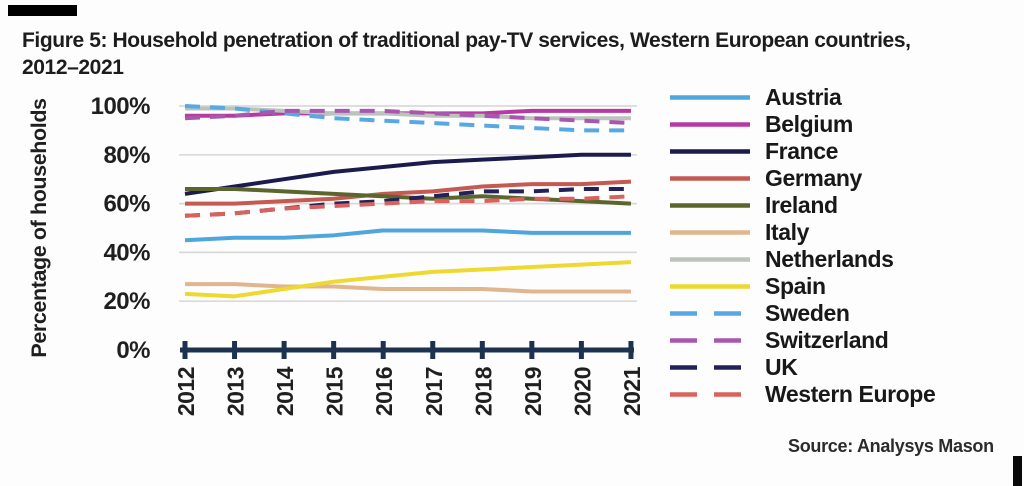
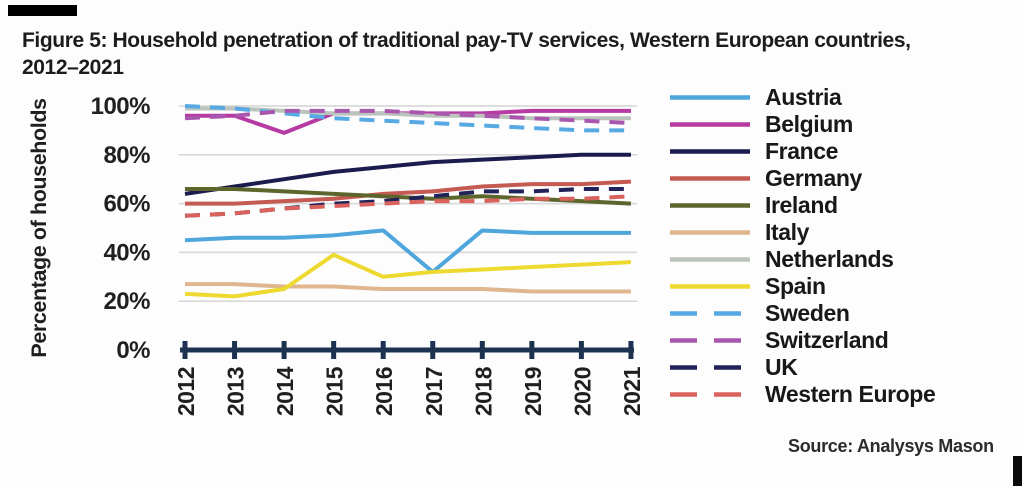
Belgium/2014: 97% -> 89%
Spain/2015: 28% -> 39%
Austria/2017: 49% -> 32%
